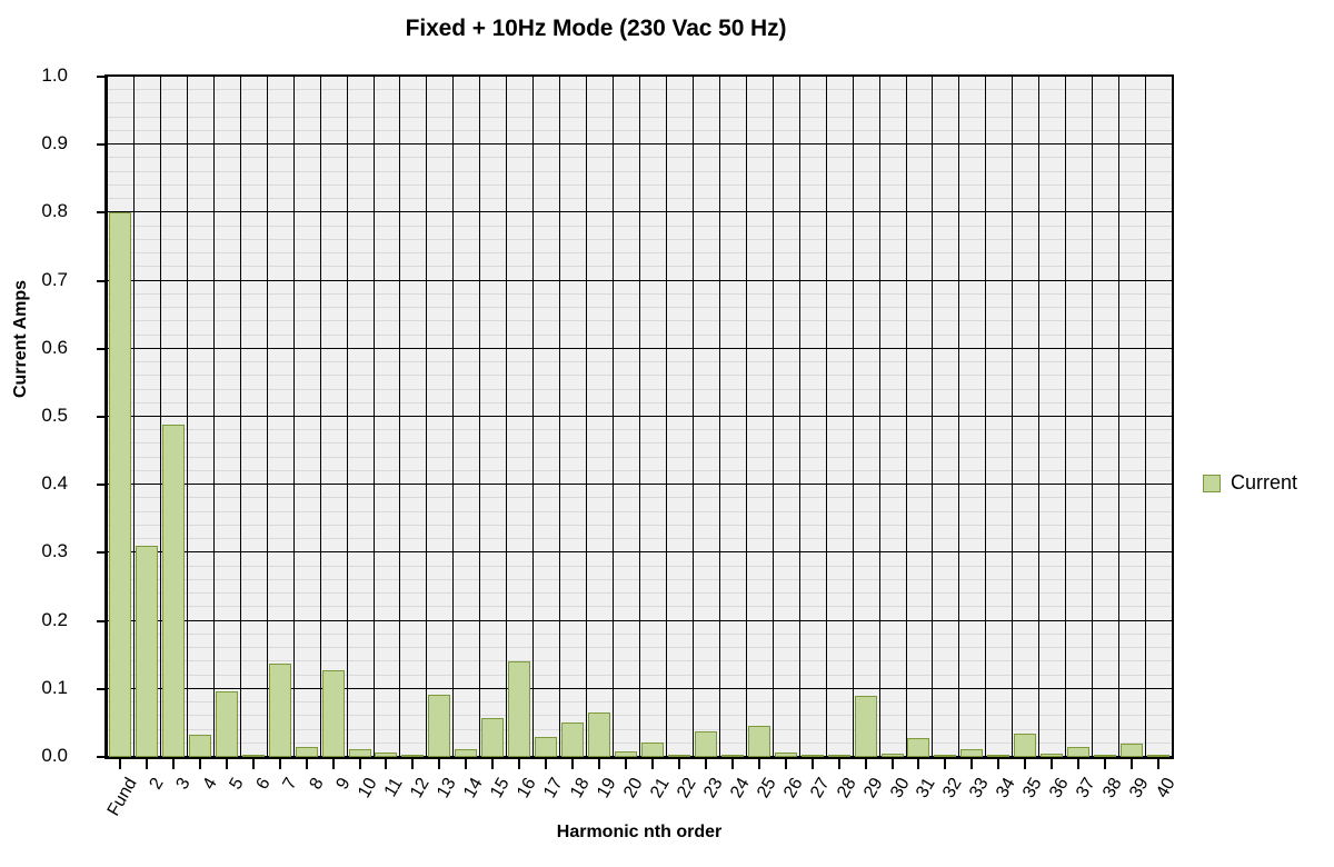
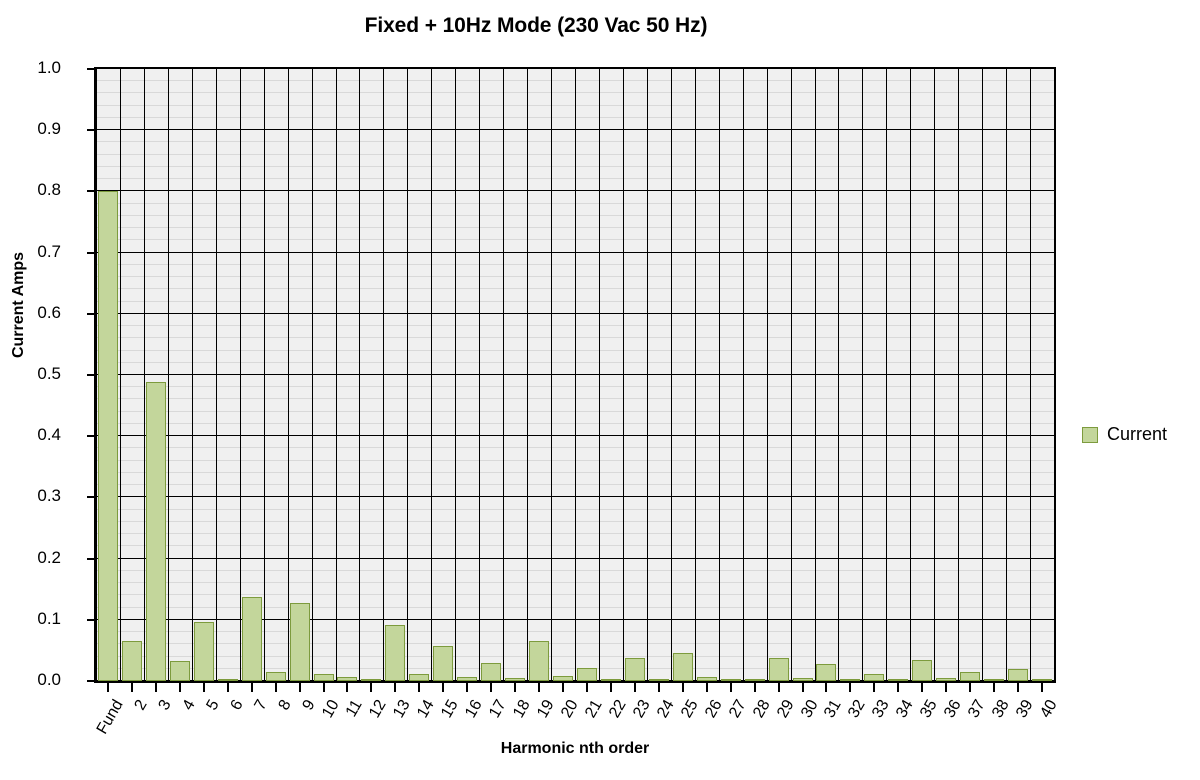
2: 0.31 -> 0.07
16: 0.14 -> 0.01
18: 0.05 -> 0.01
29: 0.09 -> 0.04
